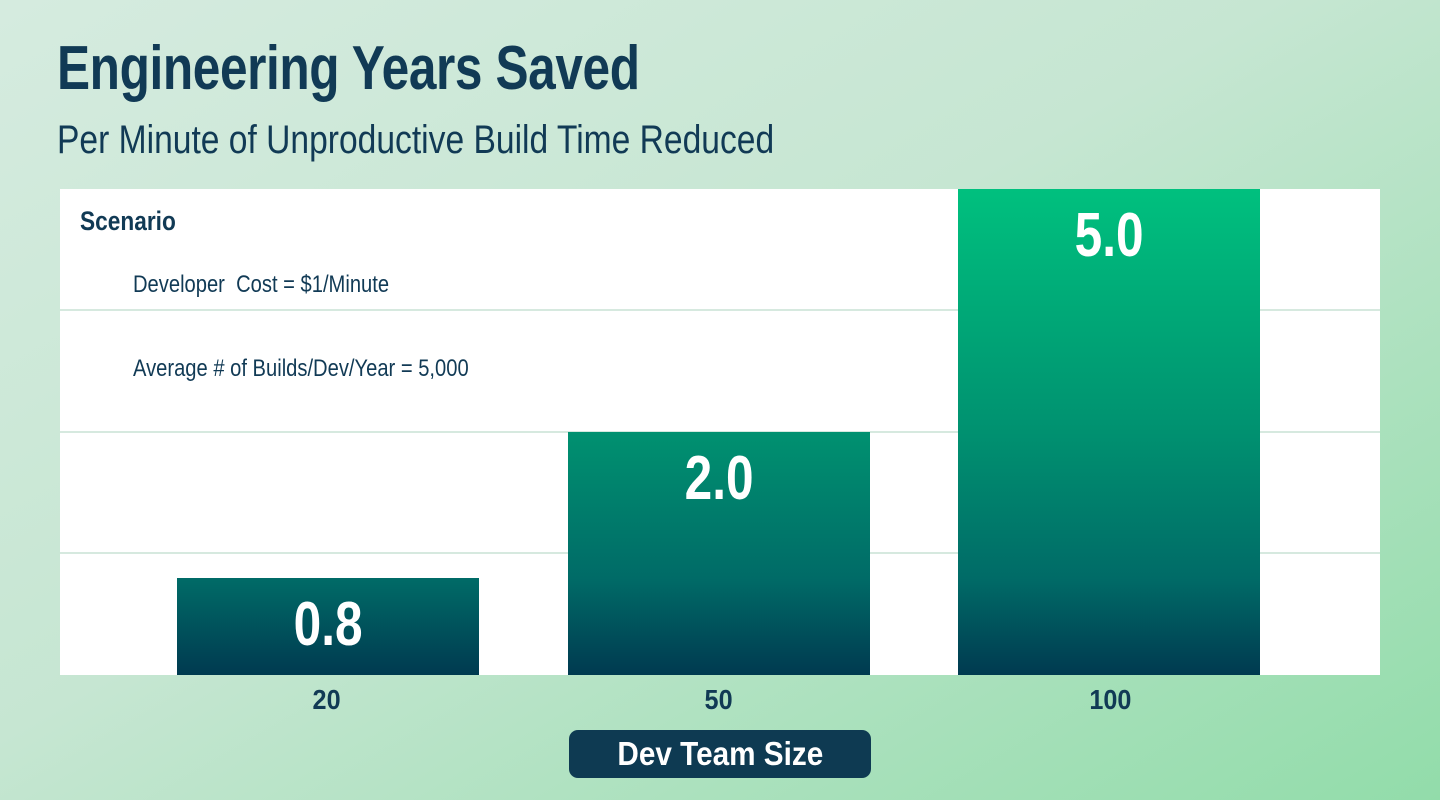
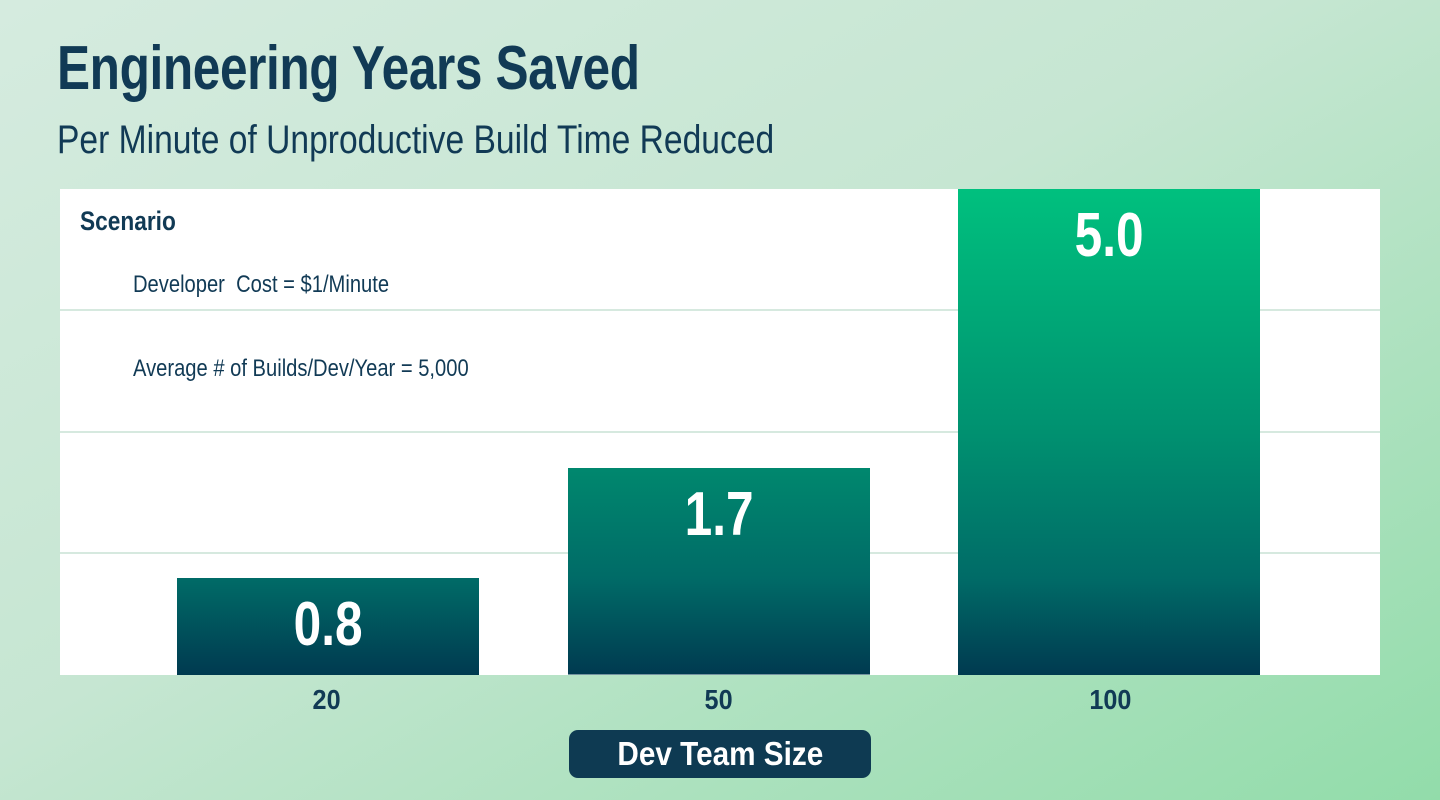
50: 2.0 -> 1.7
